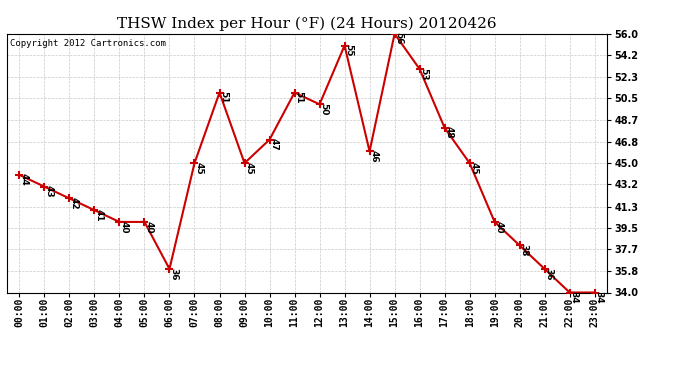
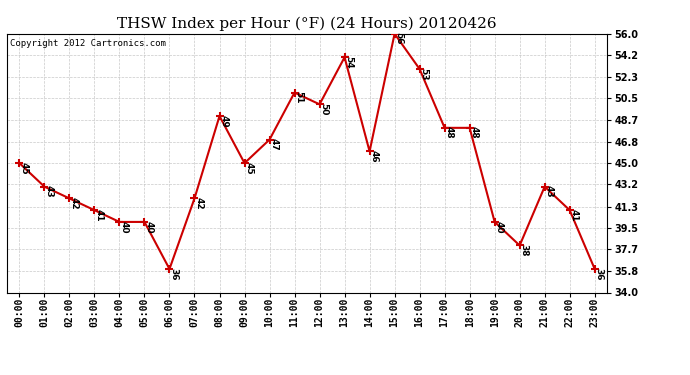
00:00: 44 -> 45
07:00: 45 -> 42
08:00: 51 -> 49
13:00: 55 -> 54
18:00: 45 -> 48
21:00: 36 -> 43
22:00: 34 -> 41
23:00: 34 -> 36
